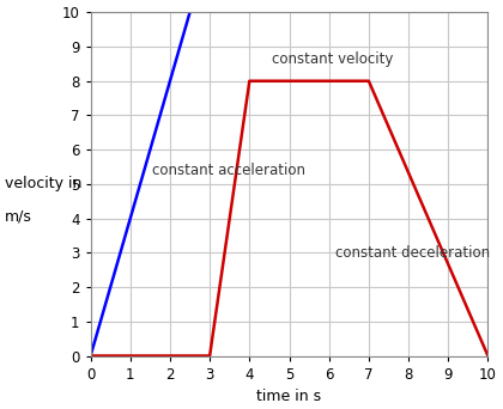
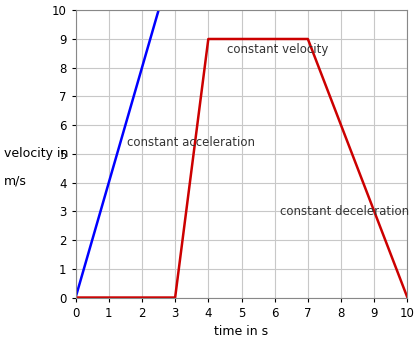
4: 8 -> 9
7: 8 -> 9
